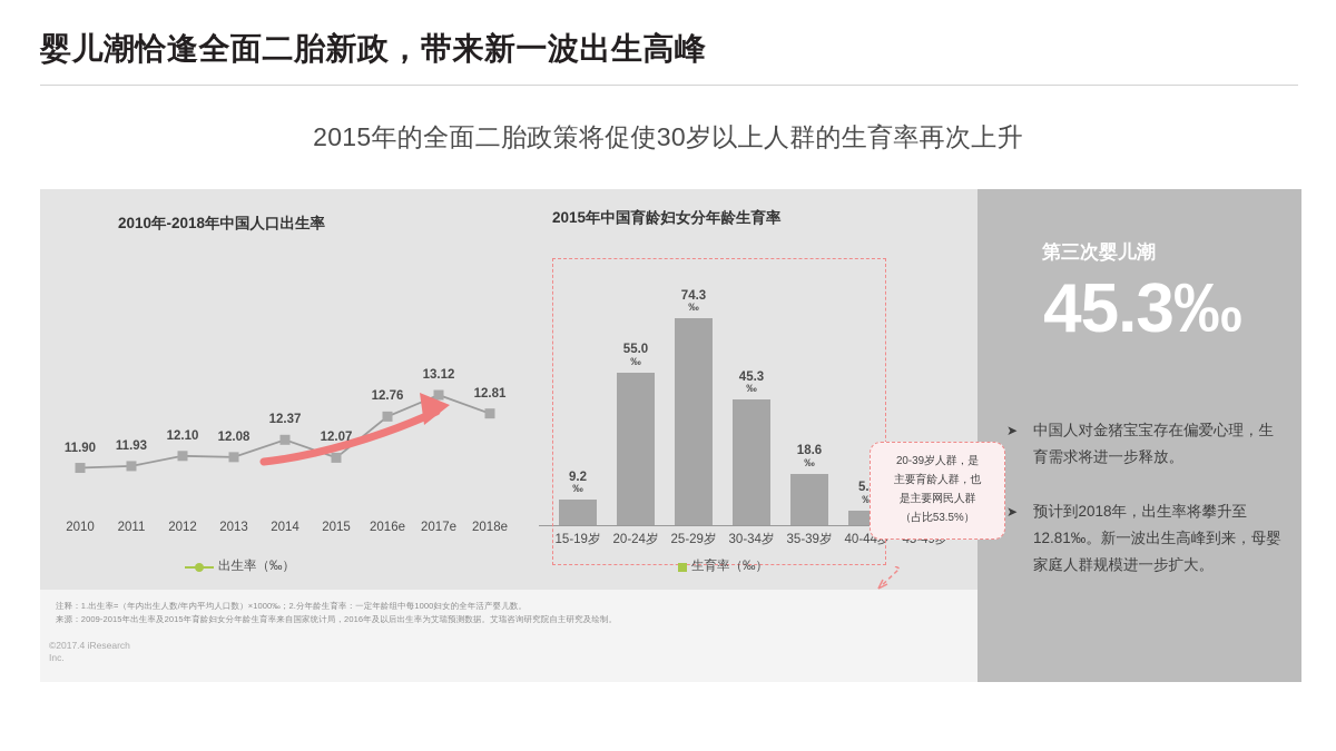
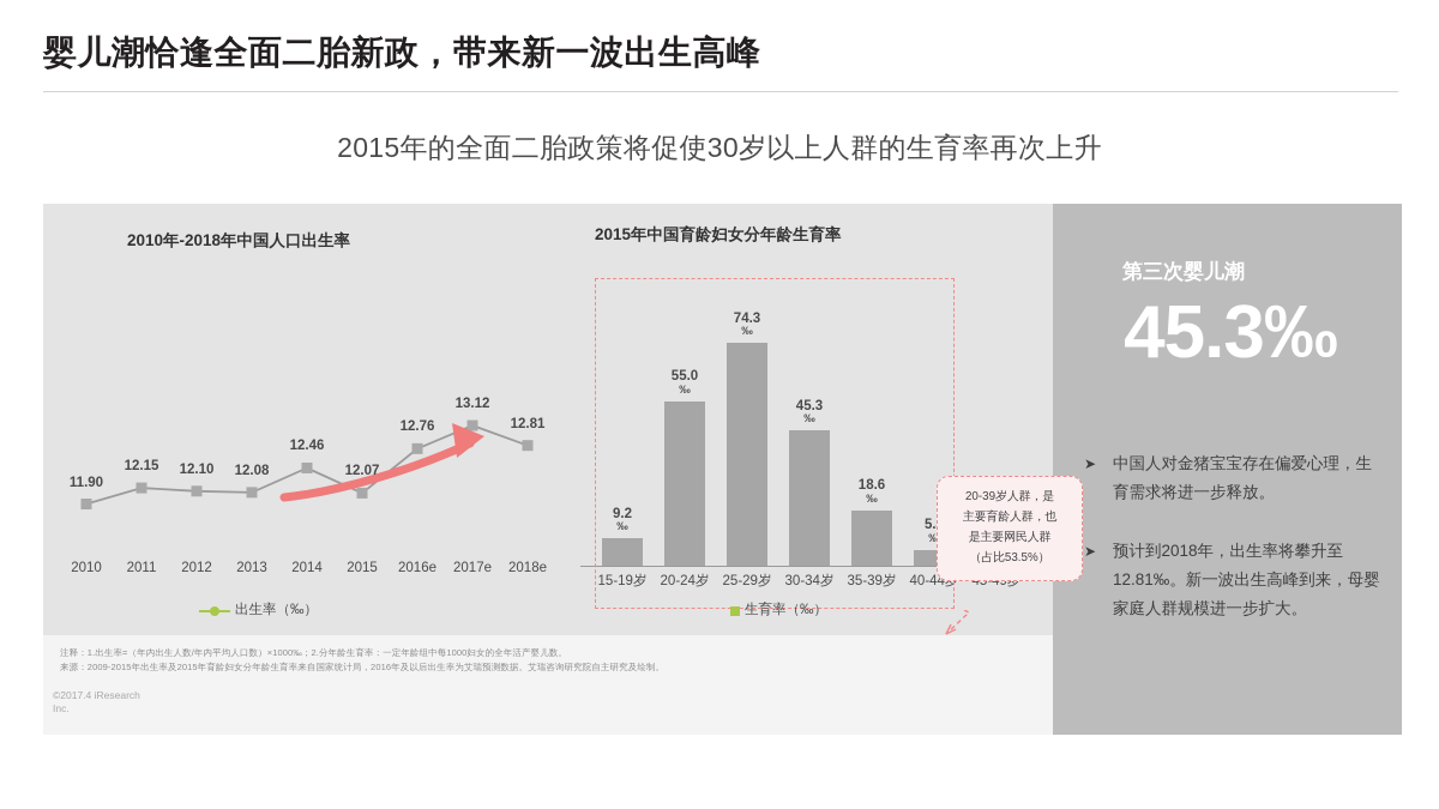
2010年-2018年中国人口出生率/2011: 11.93 -> 12.15
2010年-2018年中国人口出生率/2014: 12.37 -> 12.46
